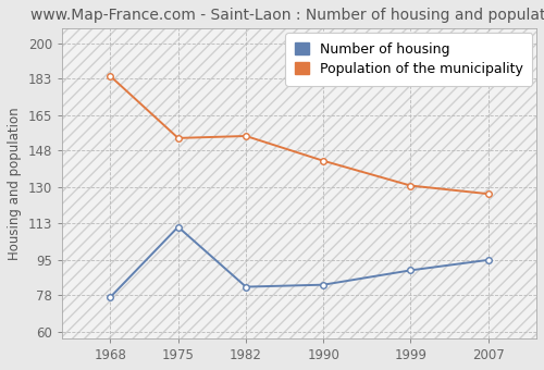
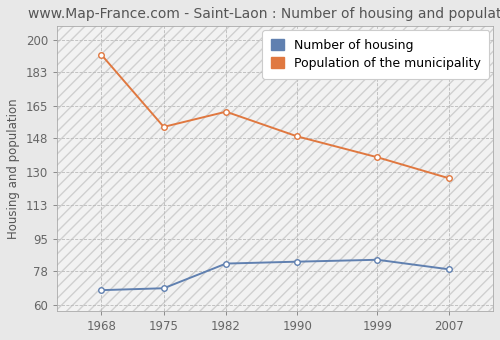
Number of housing/1968: 77 -> 68
Population of the municipality/1968: 184 -> 192
Number of housing/1975: 111 -> 69
Population of the municipality/1982: 155 -> 162
Population of the municipality/1990: 143 -> 149
Number of housing/1999: 90 -> 84
Population of the municipality/1999: 131 -> 138
Number of housing/2007: 95 -> 79
